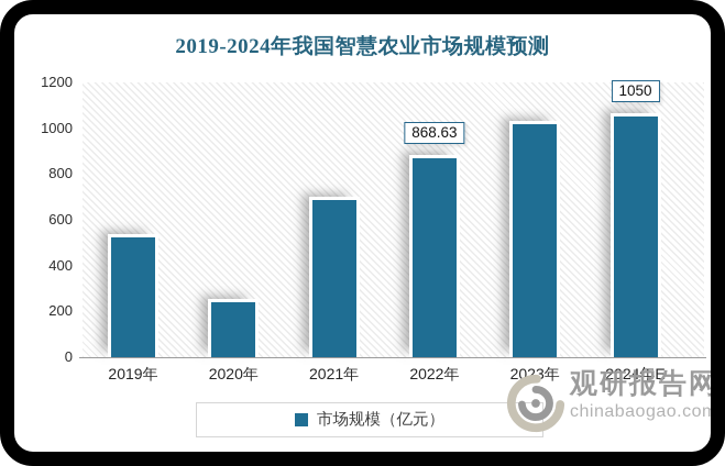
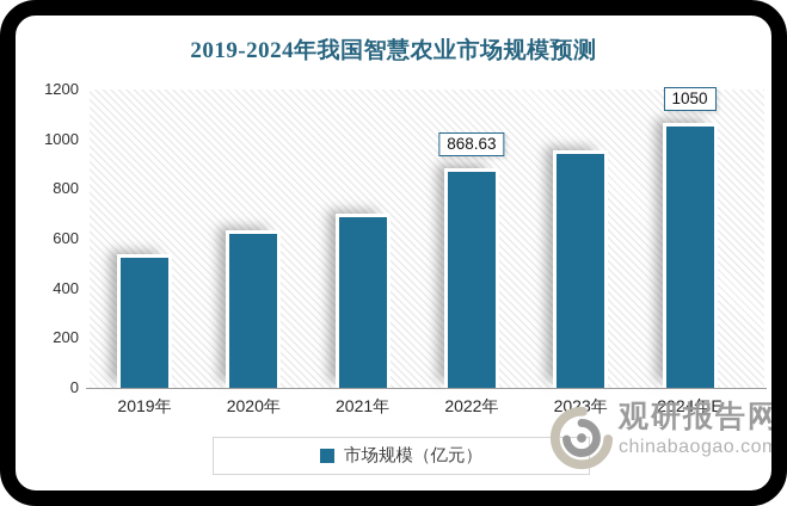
2020年: 240 -> 620
2023年: 1020 -> 940
